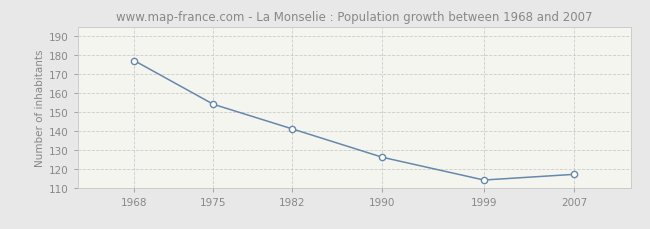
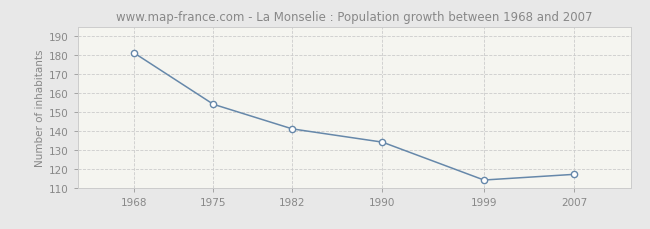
1968: 177 -> 181
1990: 126 -> 134
